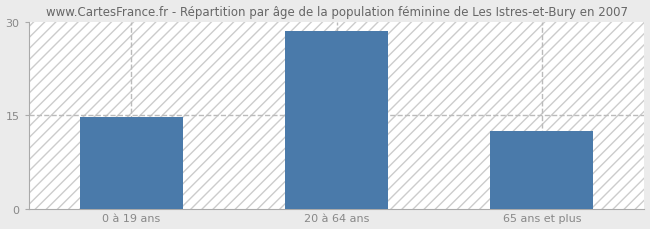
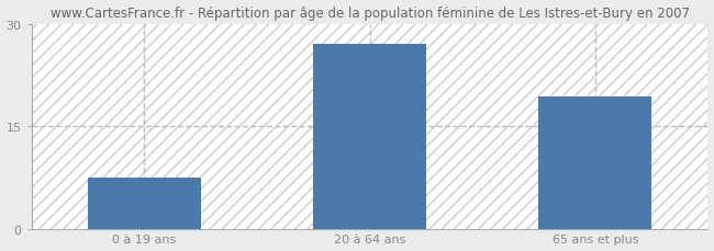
0 à 19 ans: 14.7 -> 7.4
20 à 64 ans: 28.5 -> 27.0
65 ans et plus: 12.5 -> 19.4
